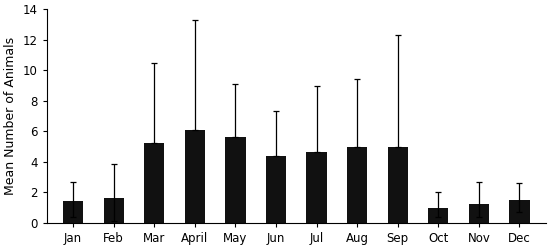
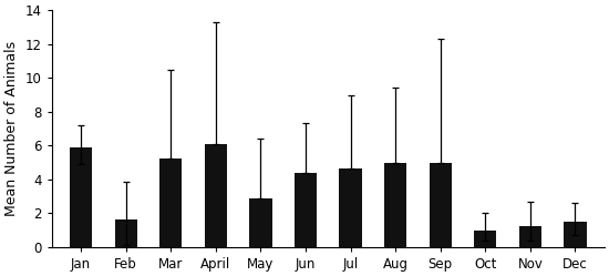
Jan: 1.4 -> 5.9
May: 5.6 -> 2.9
